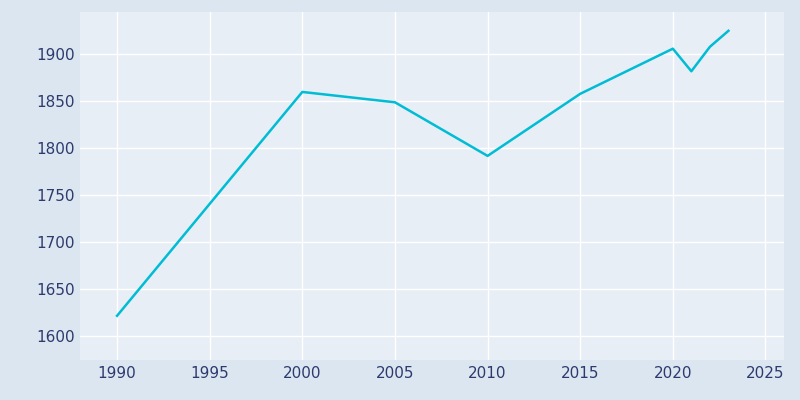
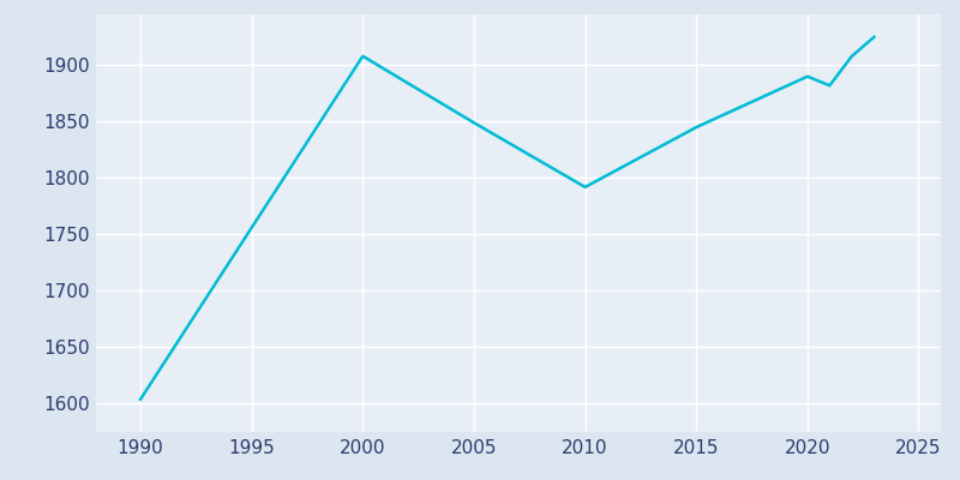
1990: 1622 -> 1604
2000: 1860 -> 1908
2015: 1858 -> 1845
2020: 1906 -> 1890
